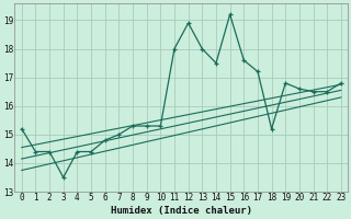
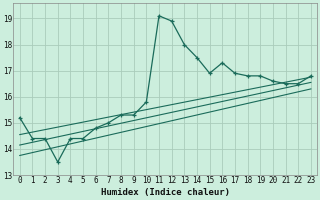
10: 15.3 -> 15.8
11: 18.0 -> 19.1
15: 19.2 -> 16.9
16: 17.6 -> 17.3
17: 17.2 -> 16.9
18: 15.2 -> 16.8
